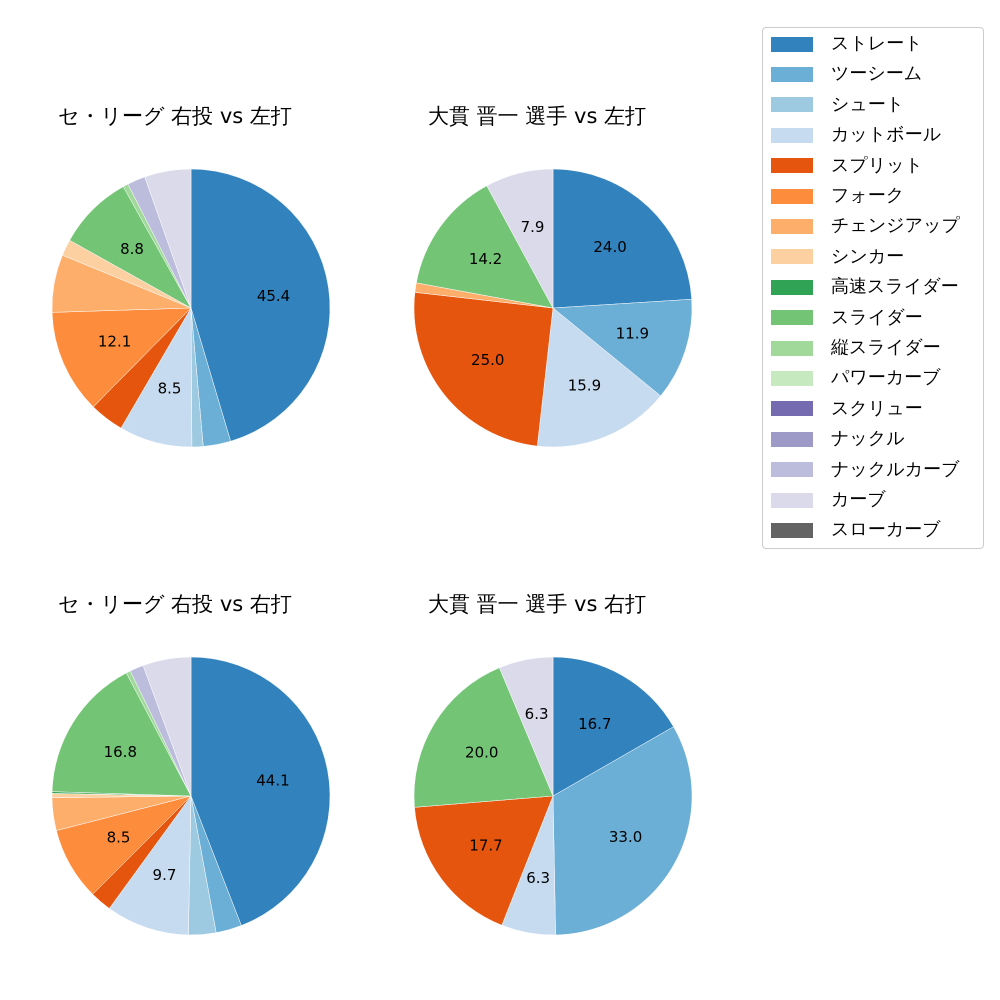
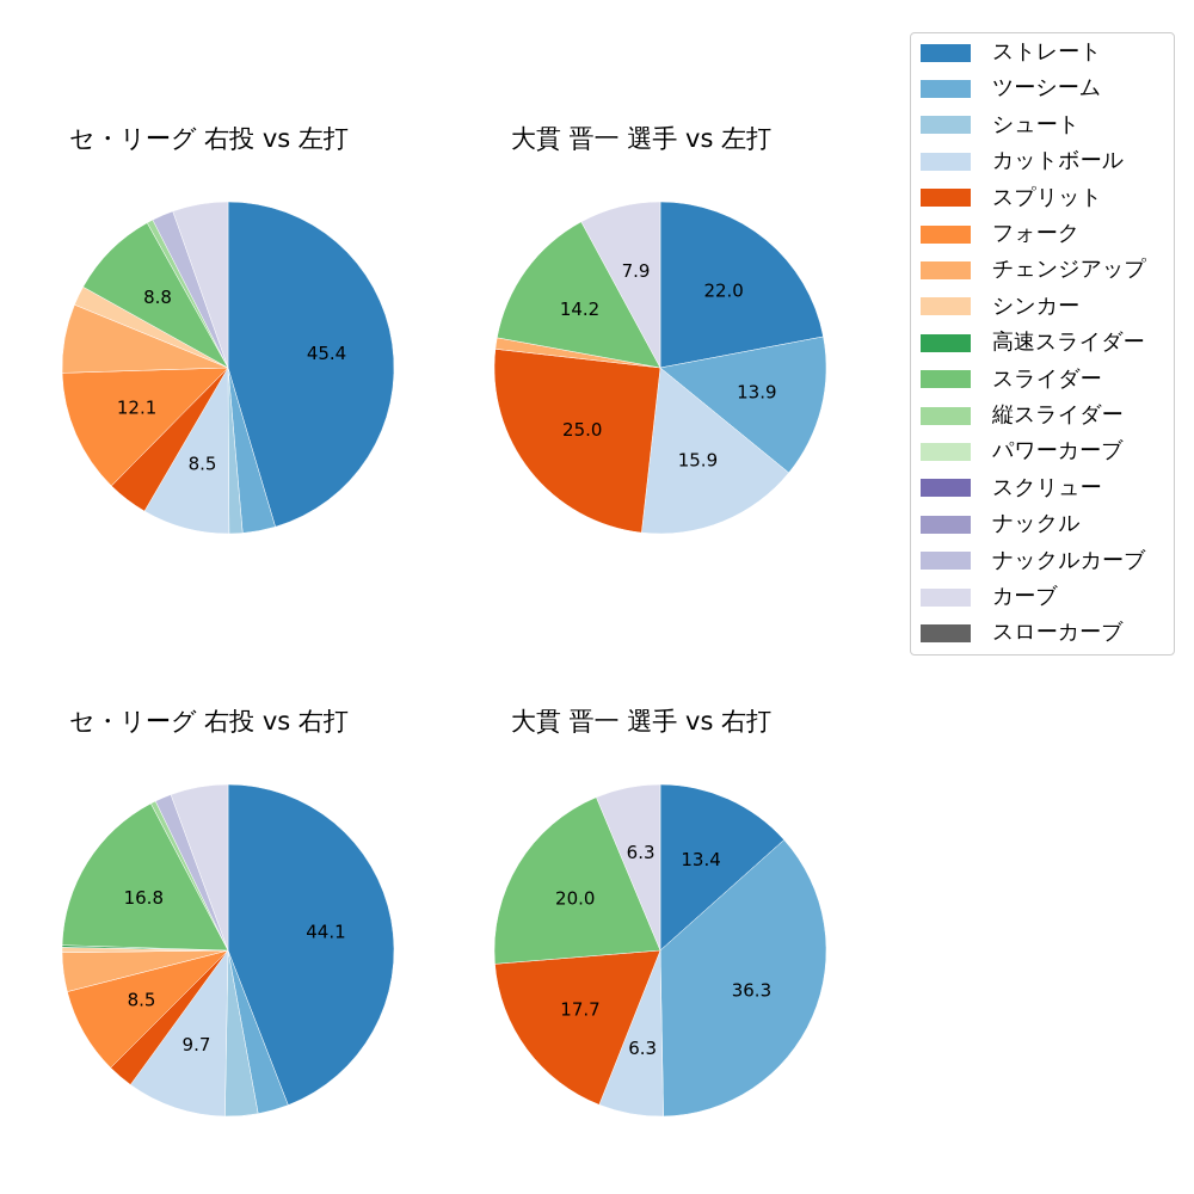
大貫 晋一 選手 vs 左打/ストレート: 24.0 -> 22.0
大貫 晋一 選手 vs 左打/ツーシーム: 11.9 -> 13.9
大貫 晋一 選手 vs 右打/ストレート: 16.7 -> 13.4
大貫 晋一 選手 vs 右打/ツーシーム: 33.0 -> 36.3
